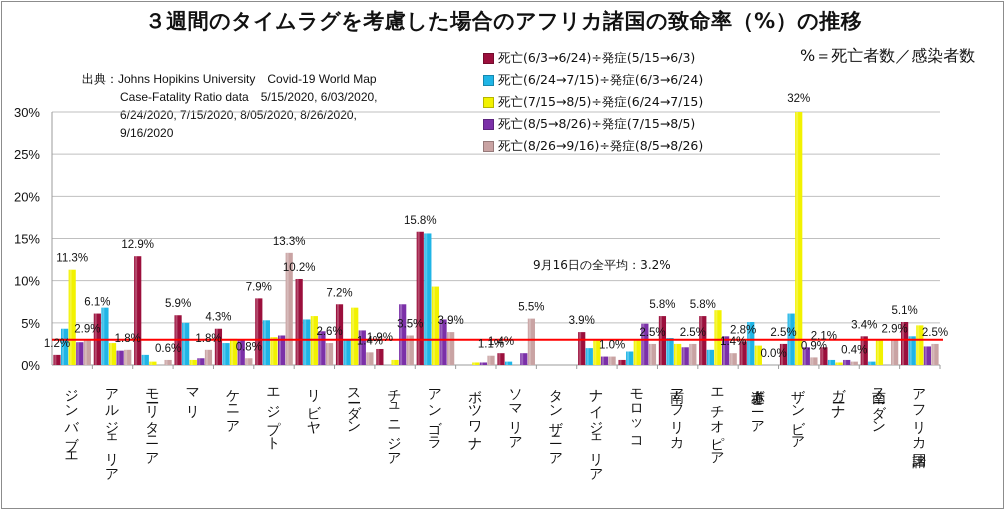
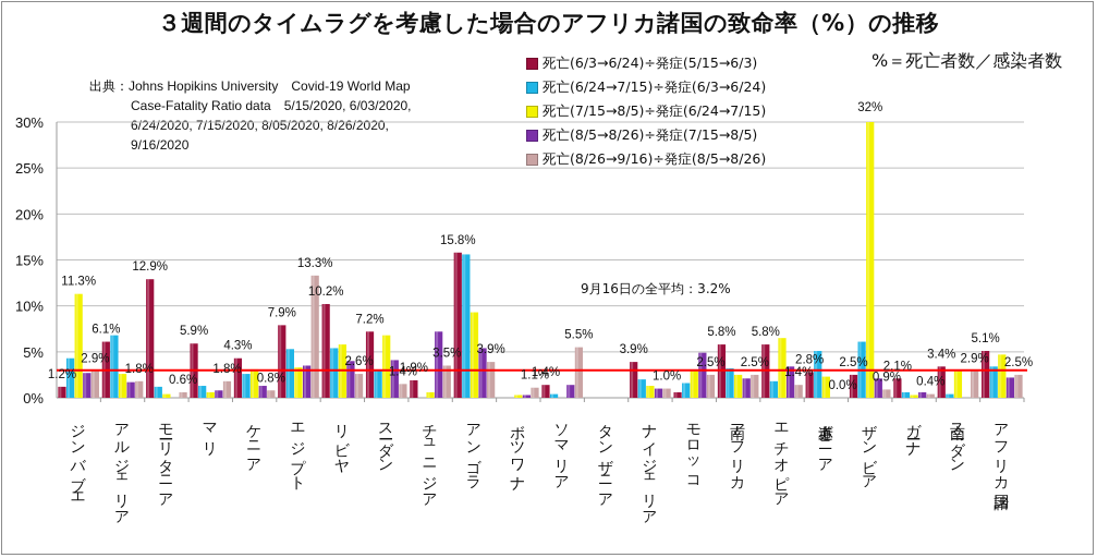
死亡(6/24→7/15)÷発症(6/3→6/24)/マリ: 5% -> 1%
死亡(8/5→8/26)÷発症(7/15→8/5)/ケニア: 3% -> 1%
死亡(7/15→8/5)÷発症(6/24→7/15)/ナイジェリア: 3% -> 1%
